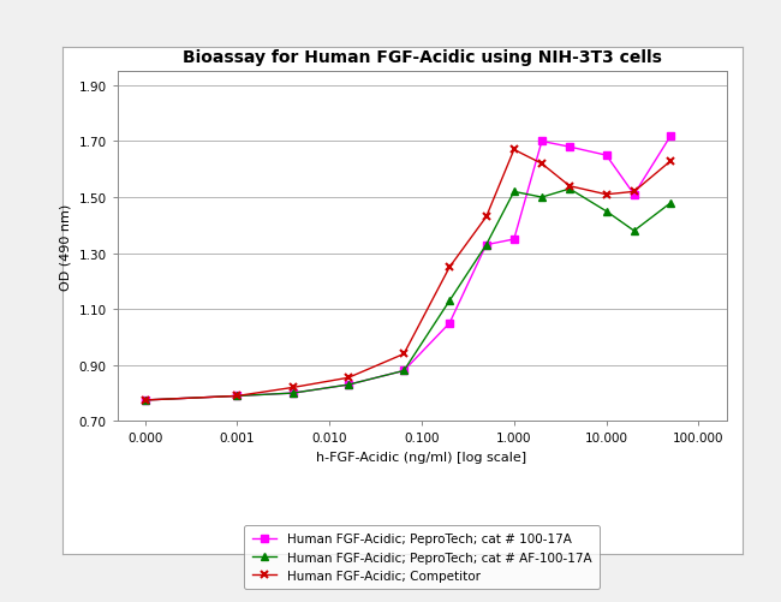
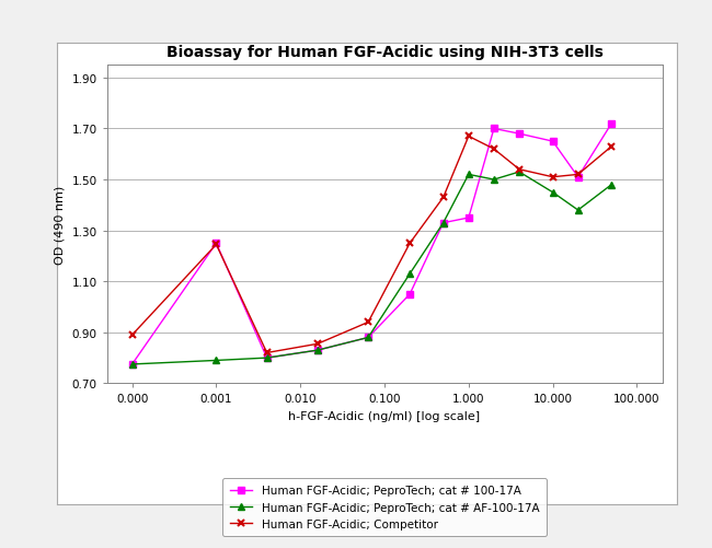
Human FGF-Acidic; Competitor/0.000: 0.775 -> 0.890
Human FGF-Acidic; PeproTech; cat # 100-17A/0.001: 0.790 -> 1.250
Human FGF-Acidic; Competitor/0.001: 0.790 -> 1.245
